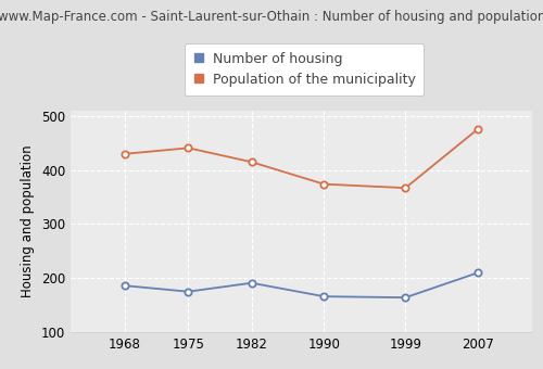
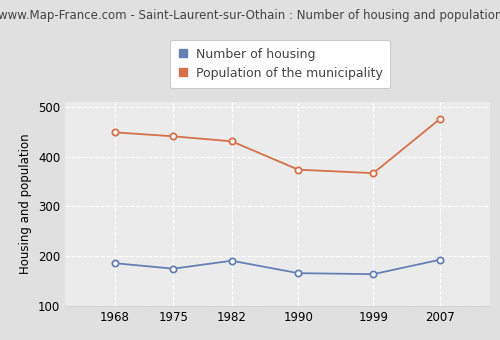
Population of the municipality/1968: 430 -> 449
Population of the municipality/1982: 415 -> 431
Number of housing/2007: 210 -> 193
